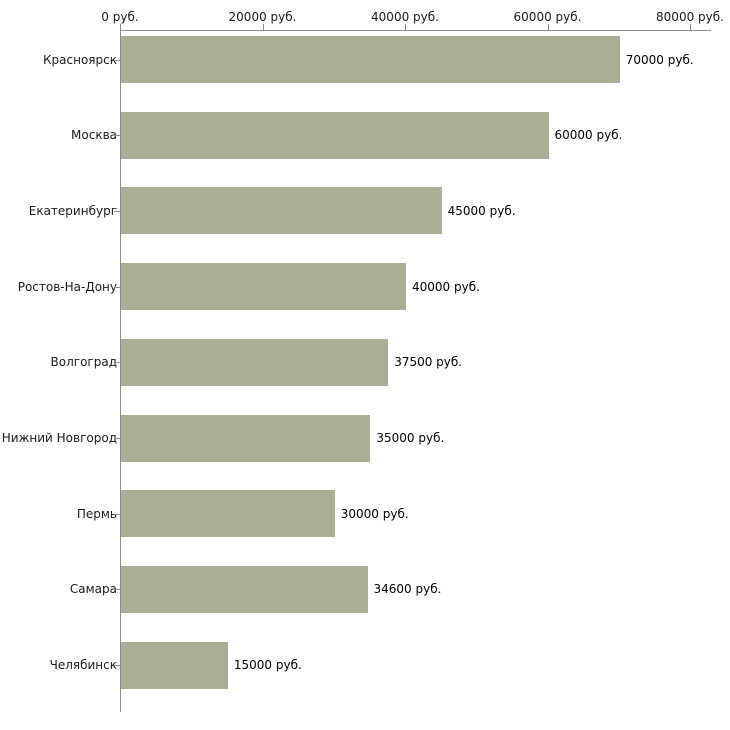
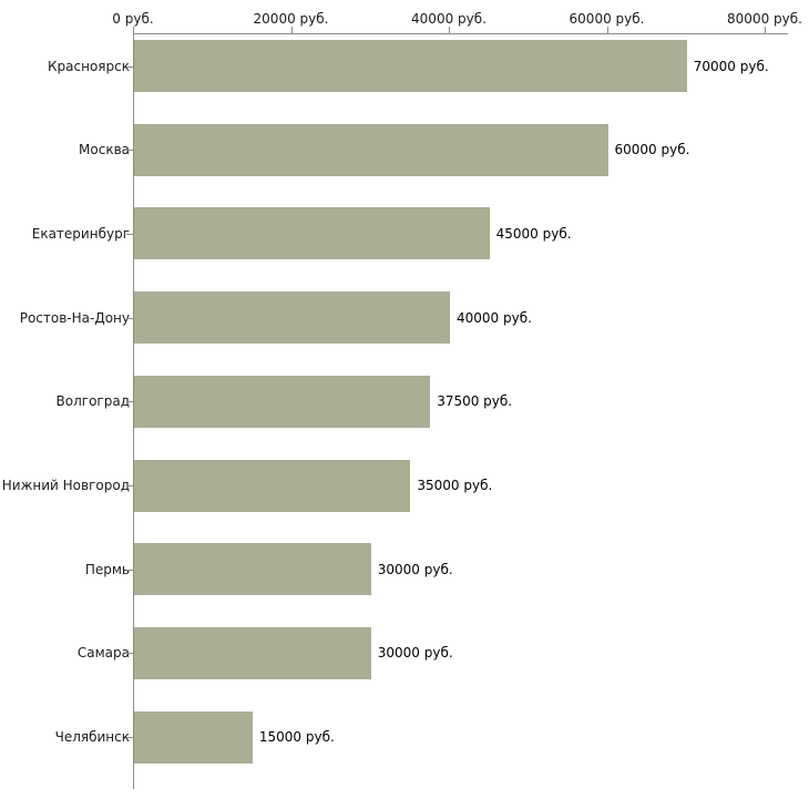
Самара: 34600 -> 30000
